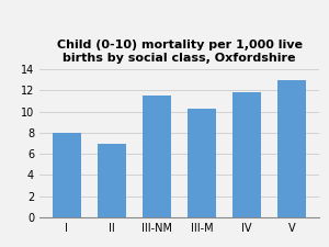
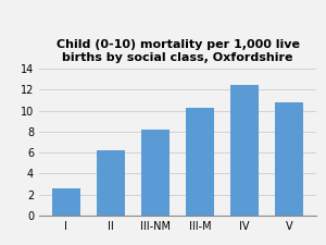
I: 8.0 -> 2.6
II: 7.0 -> 6.2
III-NM: 11.5 -> 8.2
IV: 11.8 -> 12.4
V: 13.0 -> 10.8
